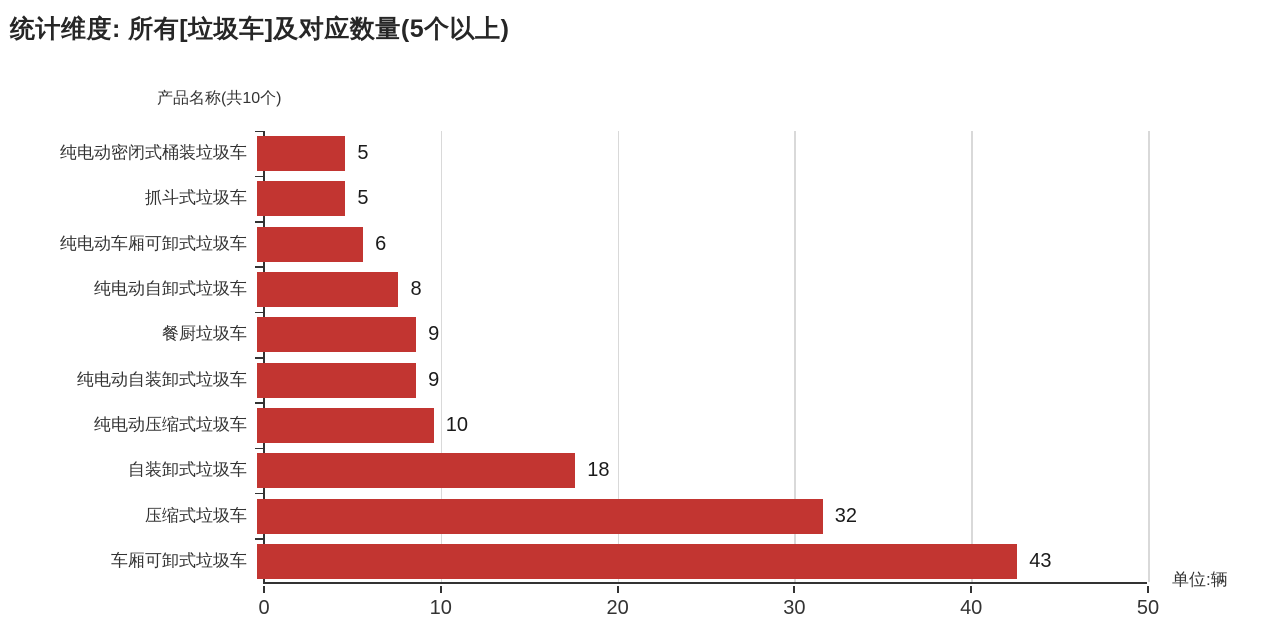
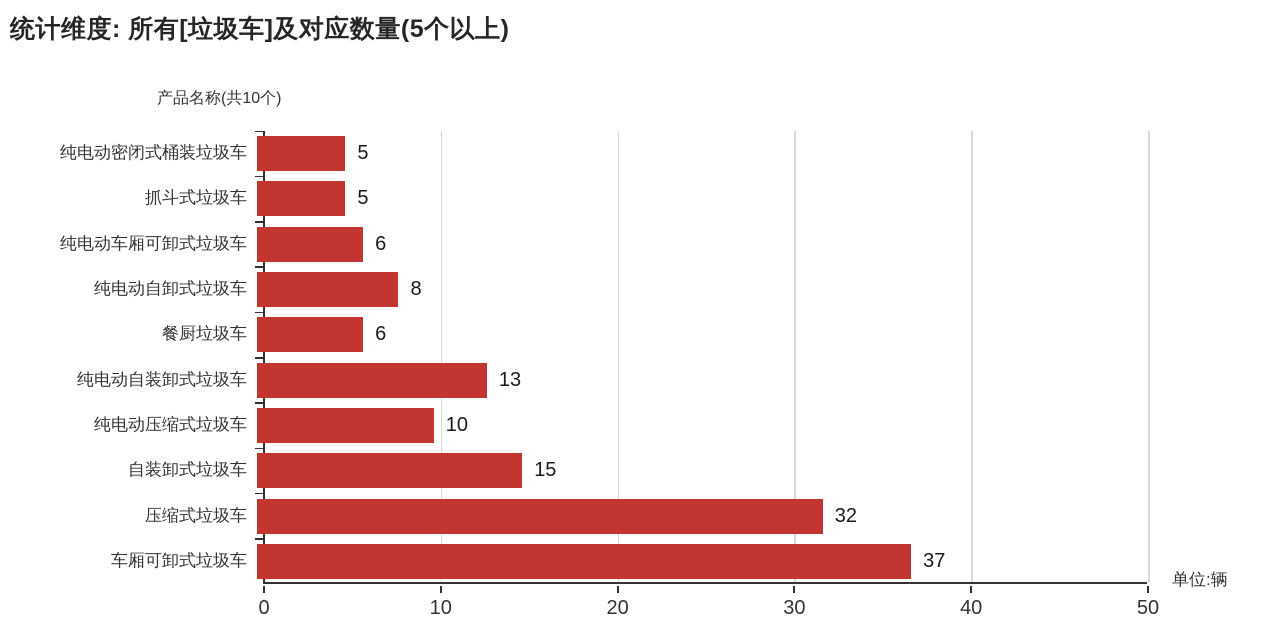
餐厨垃圾车: 9 -> 6
纯电动自装卸式垃圾车: 9 -> 13
自装卸式垃圾车: 18 -> 15
车厢可卸式垃圾车: 43 -> 37
